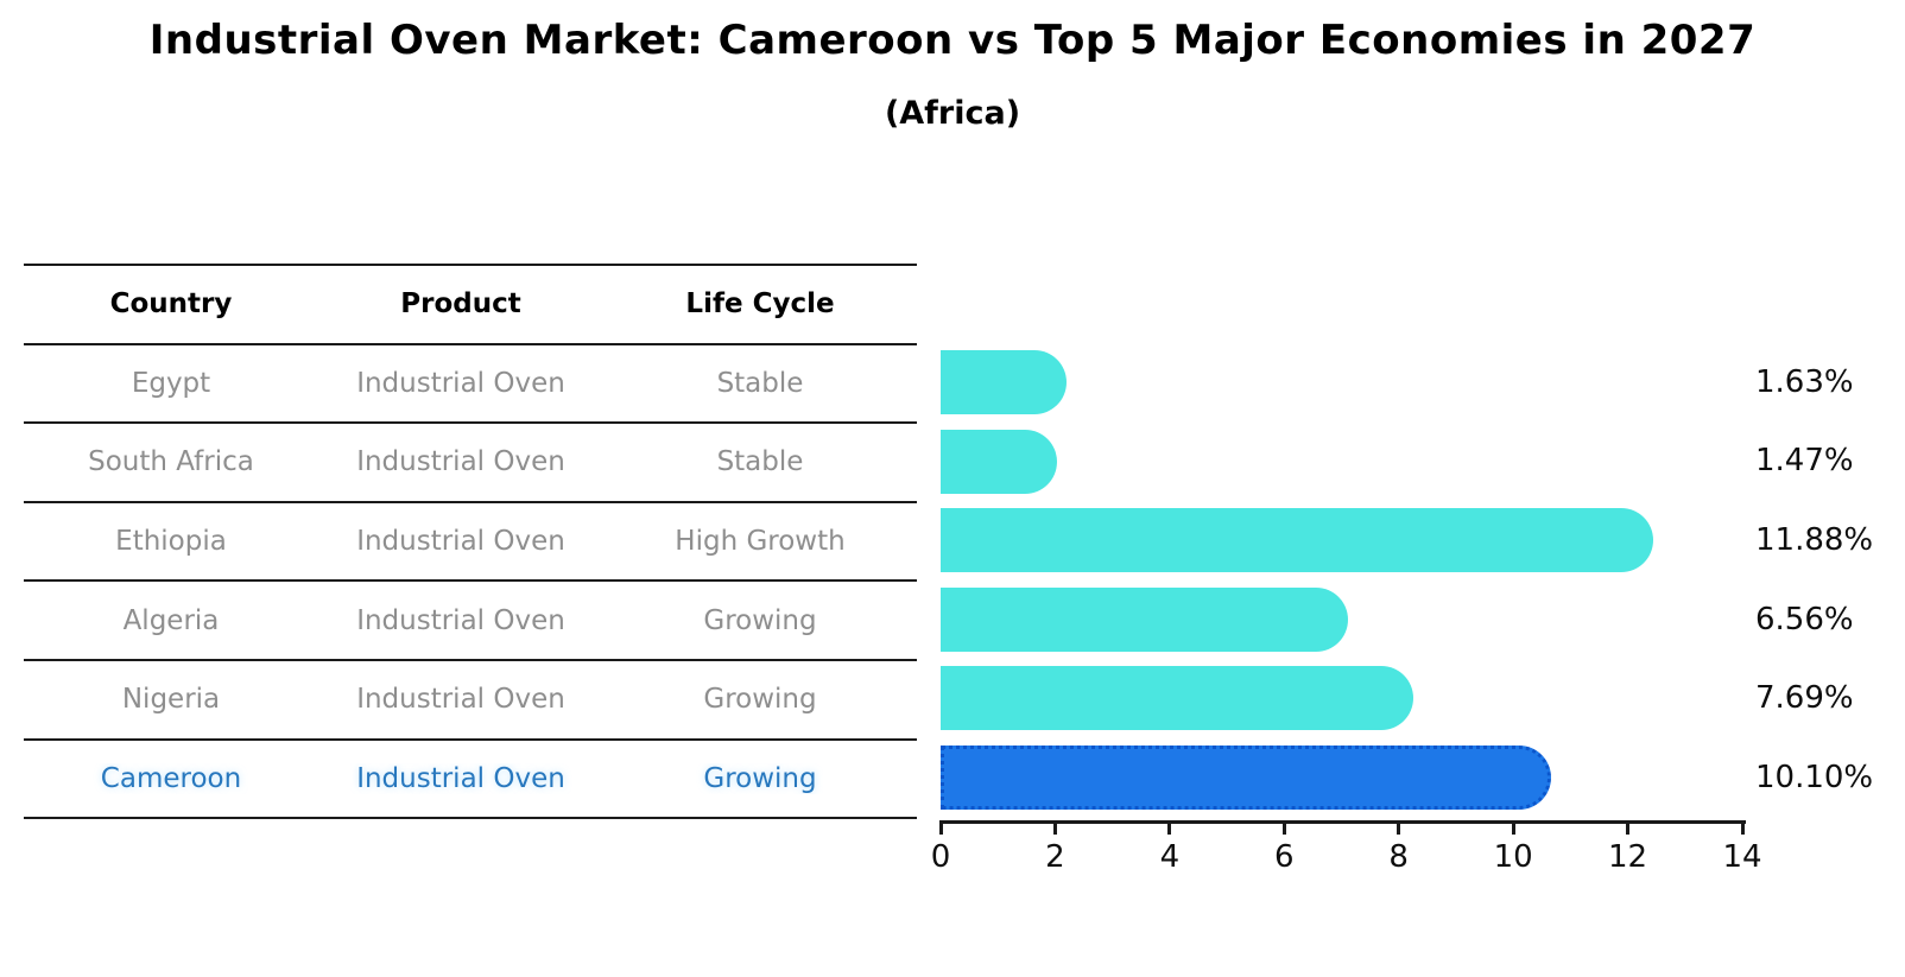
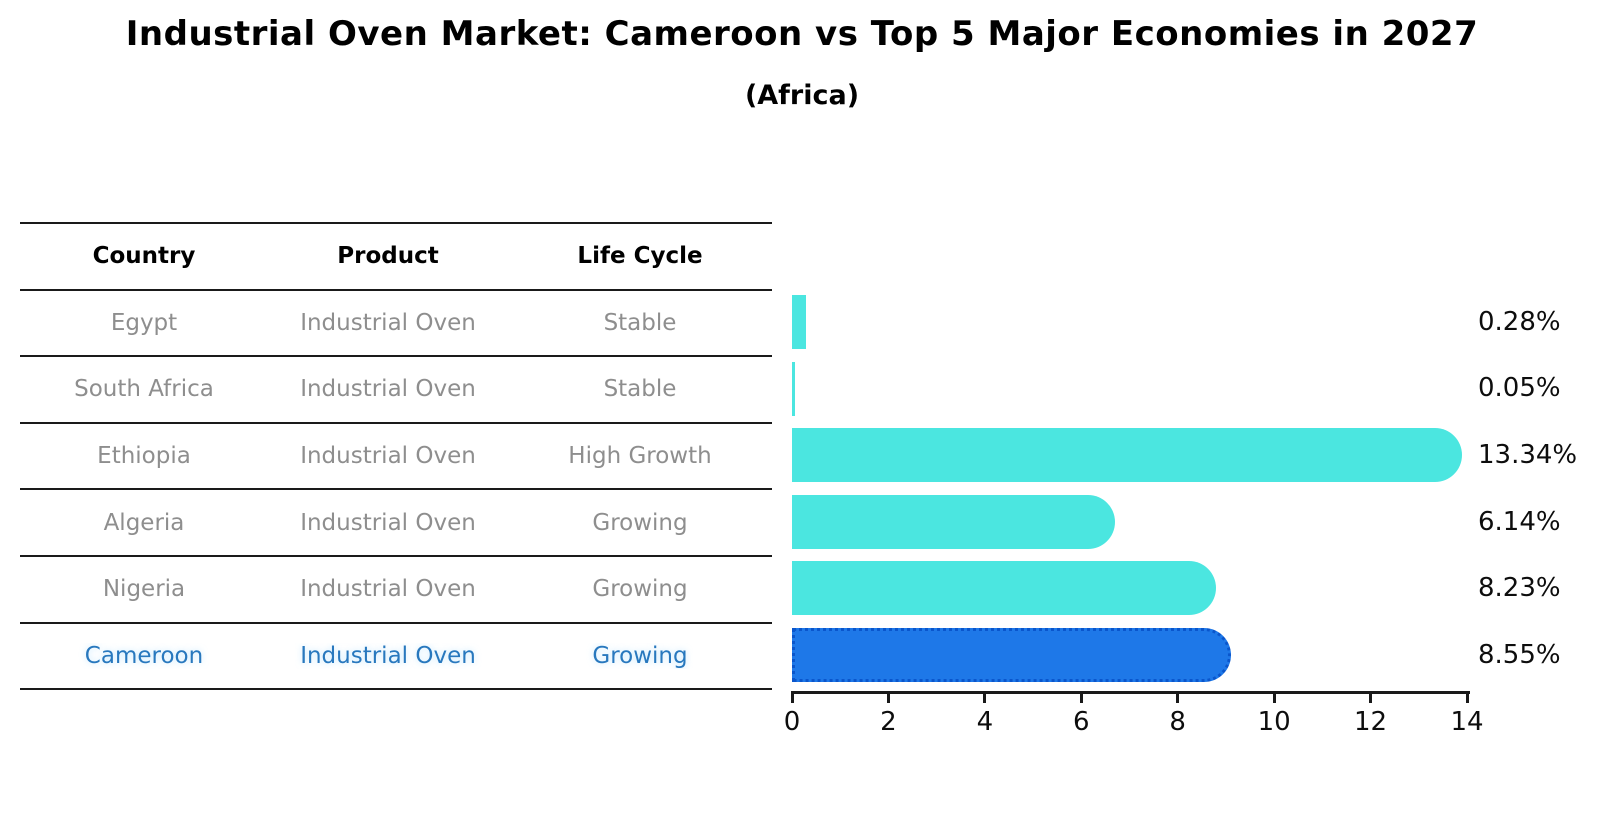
Egypt: 1.63% -> 0.28%
South Africa: 1.47% -> 0.05%
Ethiopia: 11.88% -> 13.34%
Algeria: 6.56% -> 6.14%
Nigeria: 7.69% -> 8.23%
Cameroon: 10.10% -> 8.55%
